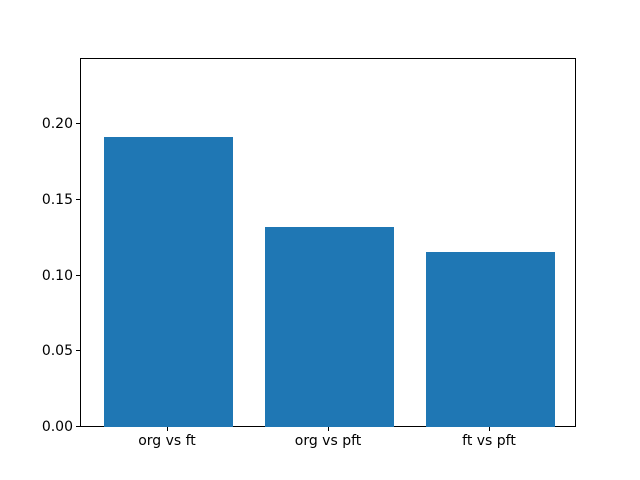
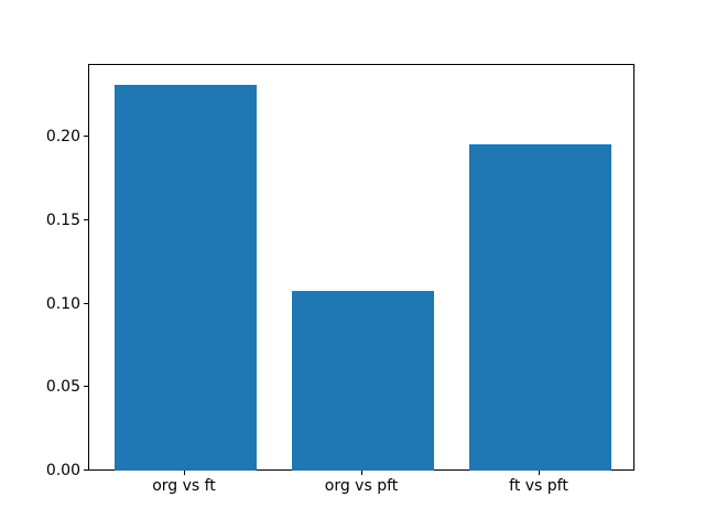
org vs ft: 0.192 -> 0.232
org vs pft: 0.133 -> 0.108
ft vs pft: 0.116 -> 0.196
